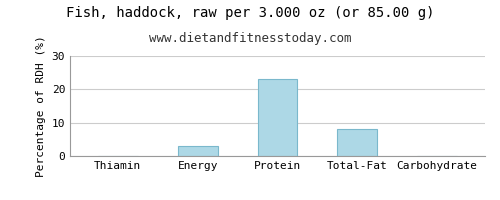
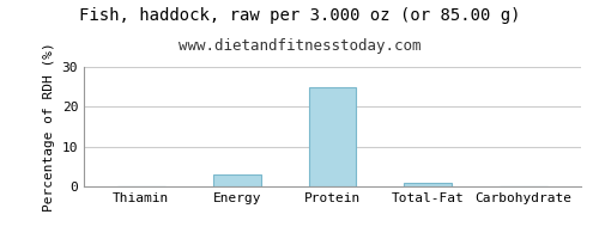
Protein: 23 -> 25
Total-Fat: 8 -> 1
